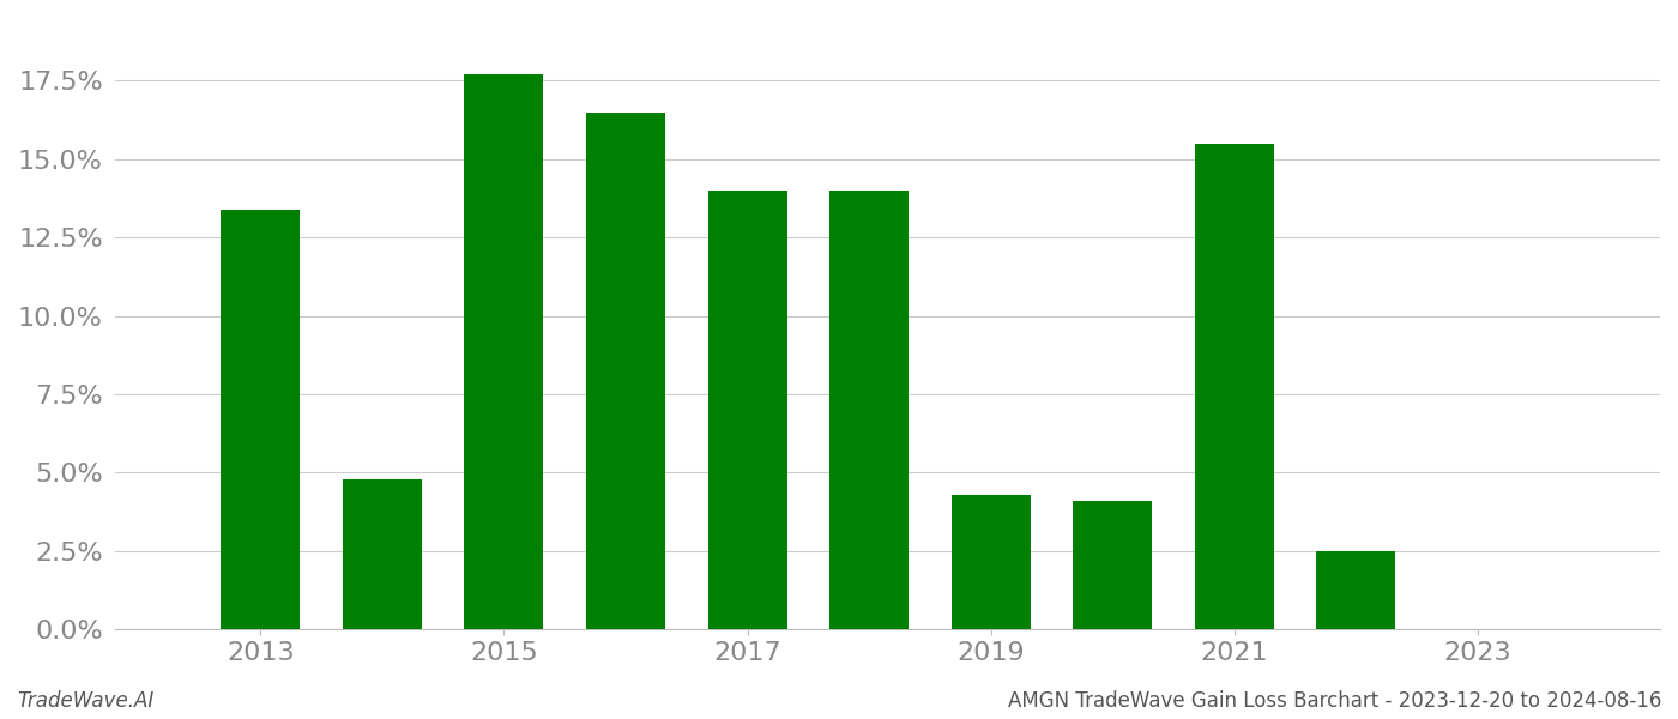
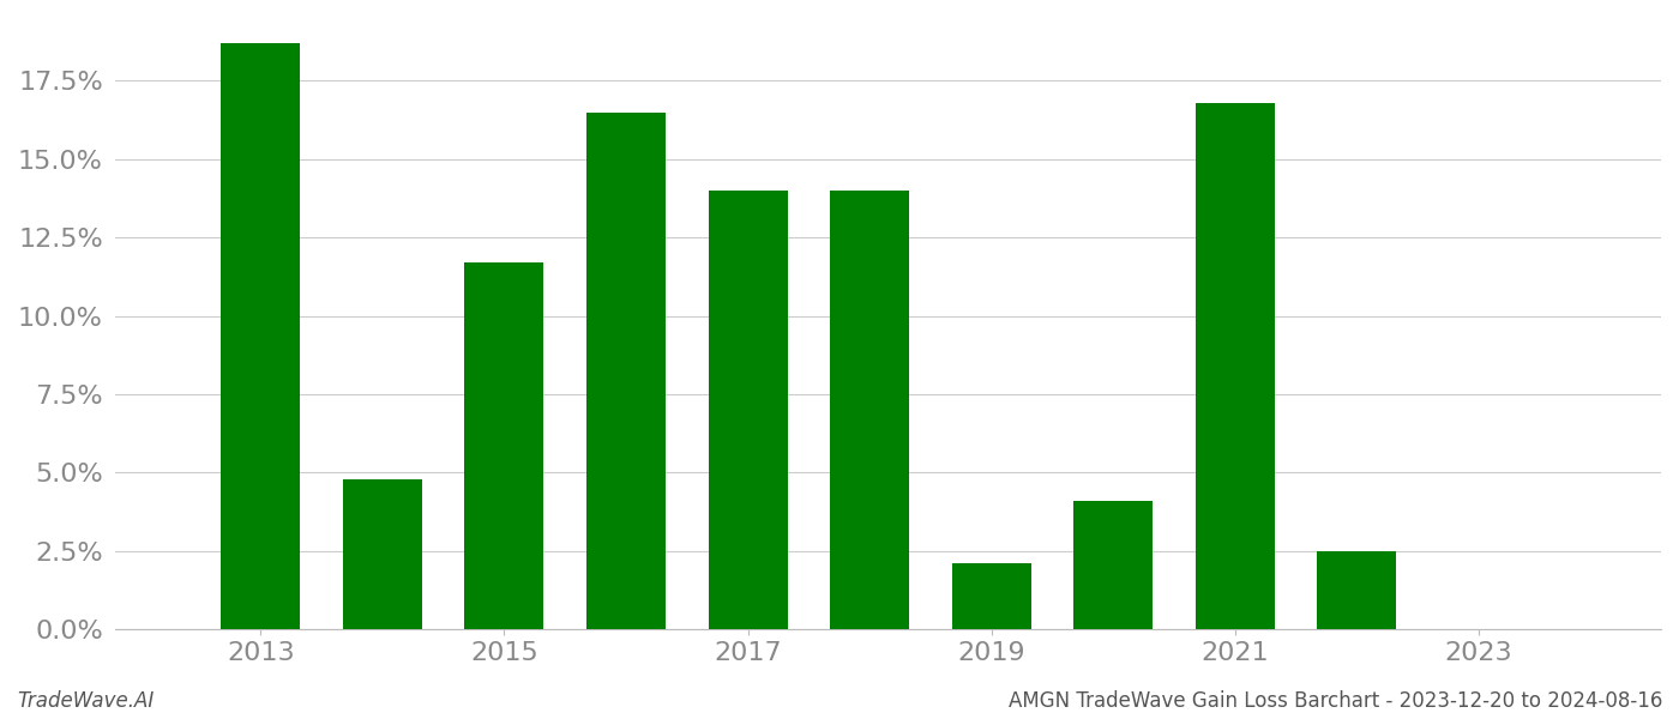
2013: 13.4% -> 18.7%
2015: 17.7% -> 11.7%
2019: 4.3% -> 2.1%
2021: 15.5% -> 16.8%
